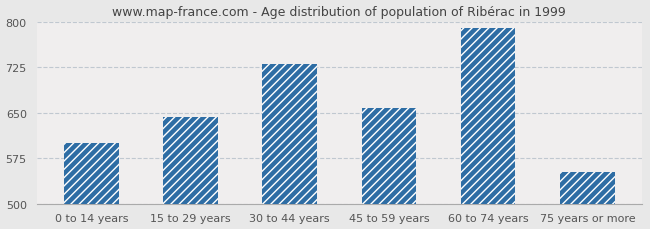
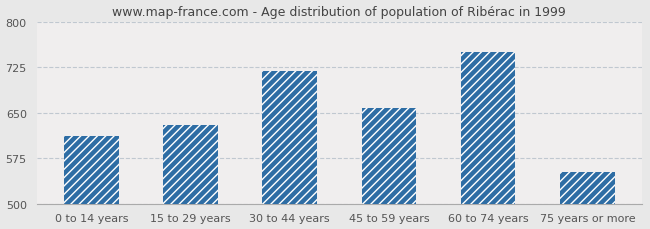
0 to 14 years: 600 -> 612
15 to 29 years: 642 -> 630
30 to 44 years: 730 -> 718
60 to 74 years: 790 -> 750
